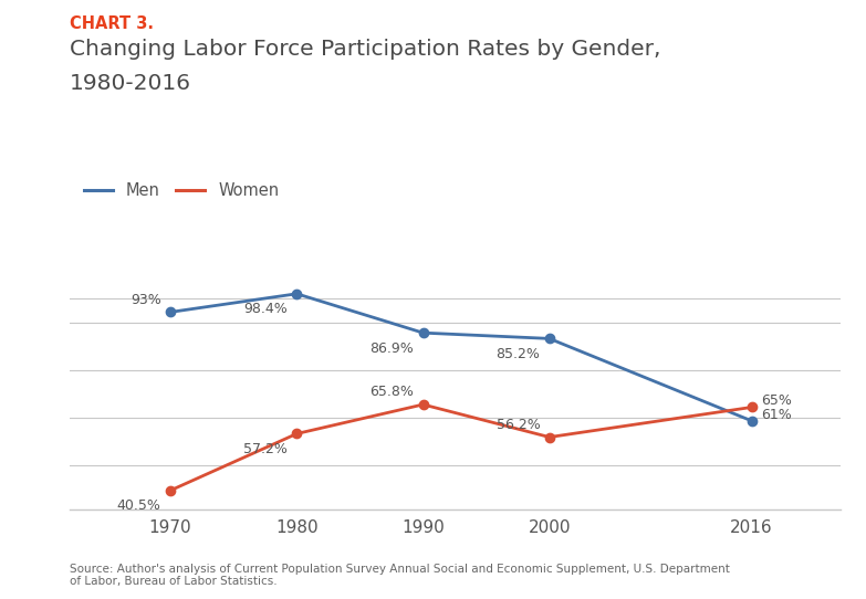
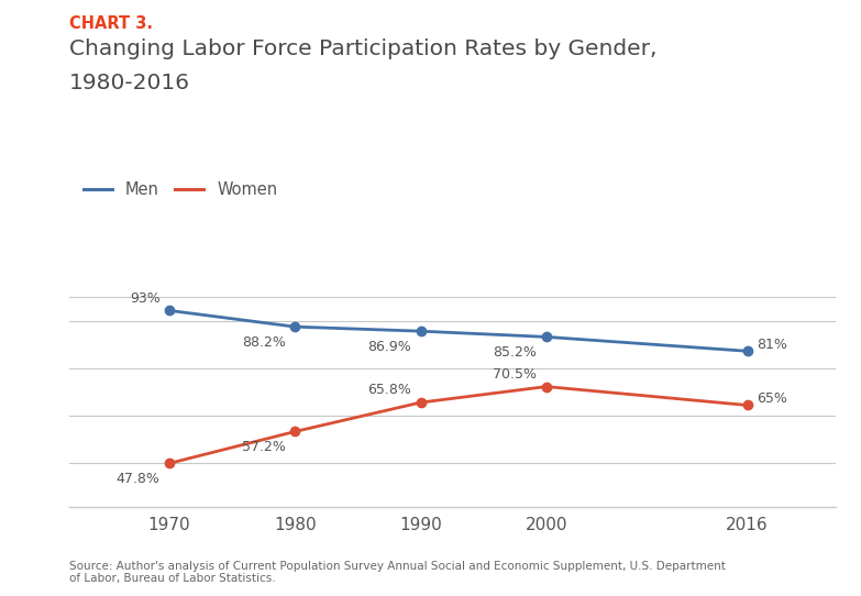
Women/1970: 40.5% -> 47.8%
Men/1980: 98.4% -> 88.2%
Women/2000: 56.2% -> 70.5%
Men/2016: 61% -> 81%
